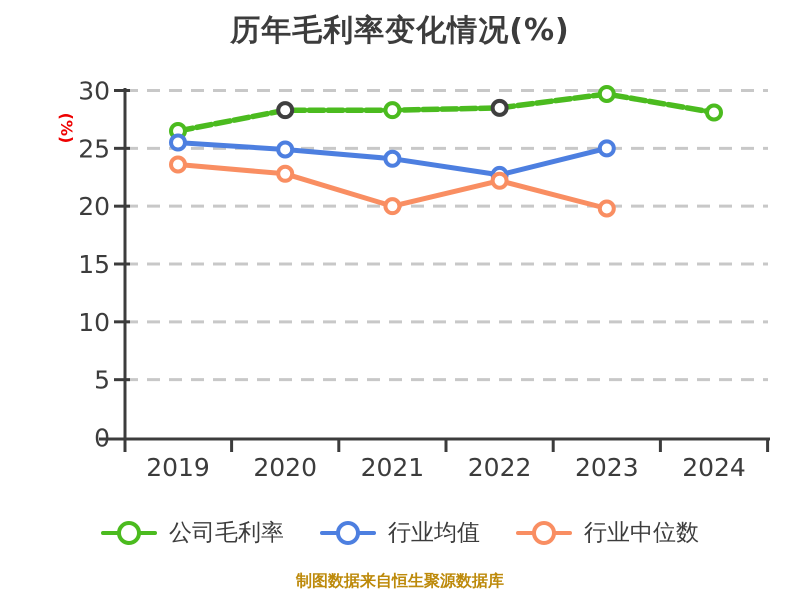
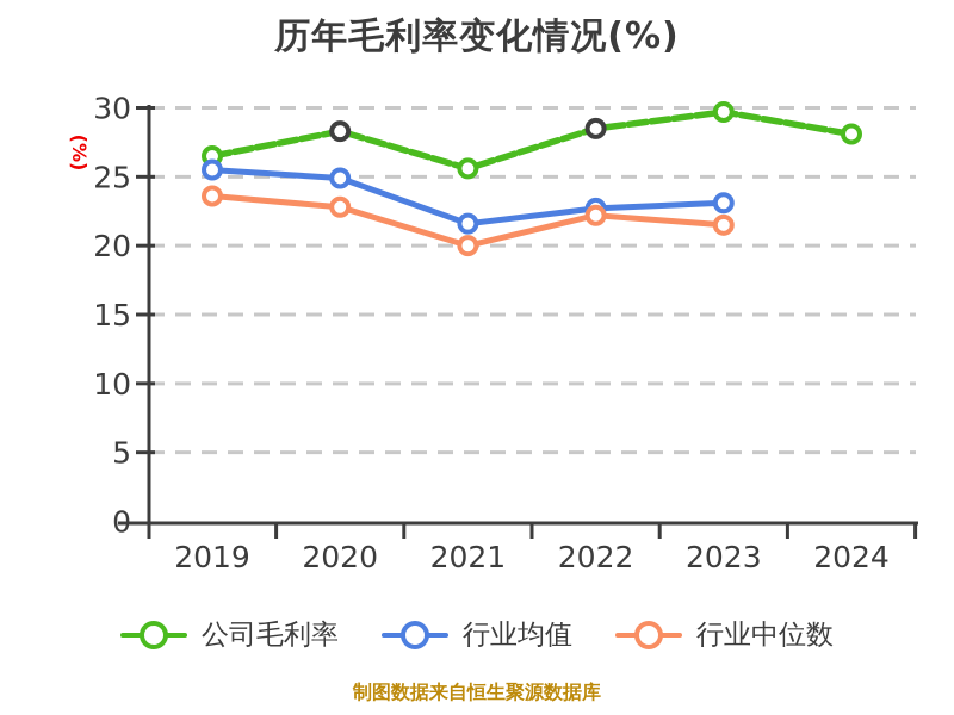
公司毛利率/2021: 28.3 -> 25.6
行业均值/2021: 24.1 -> 21.6
行业均值/2023: 25.0 -> 23.1
行业中位数/2023: 19.8 -> 21.5
